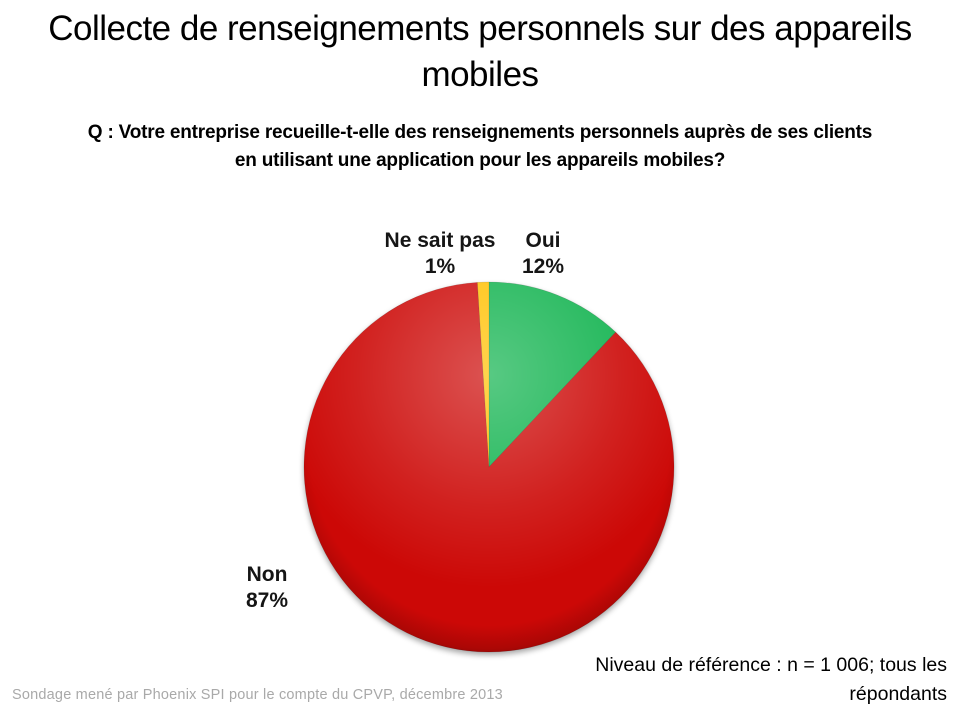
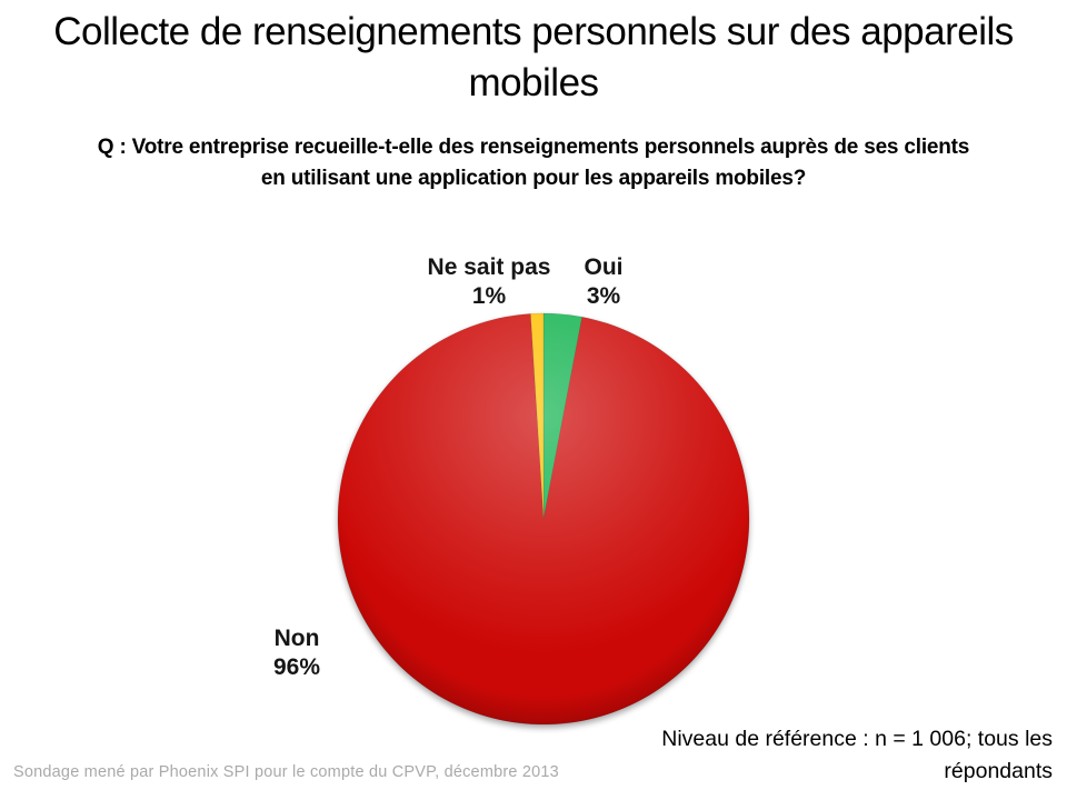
Oui: 12% -> 3%
Non: 87% -> 96%
